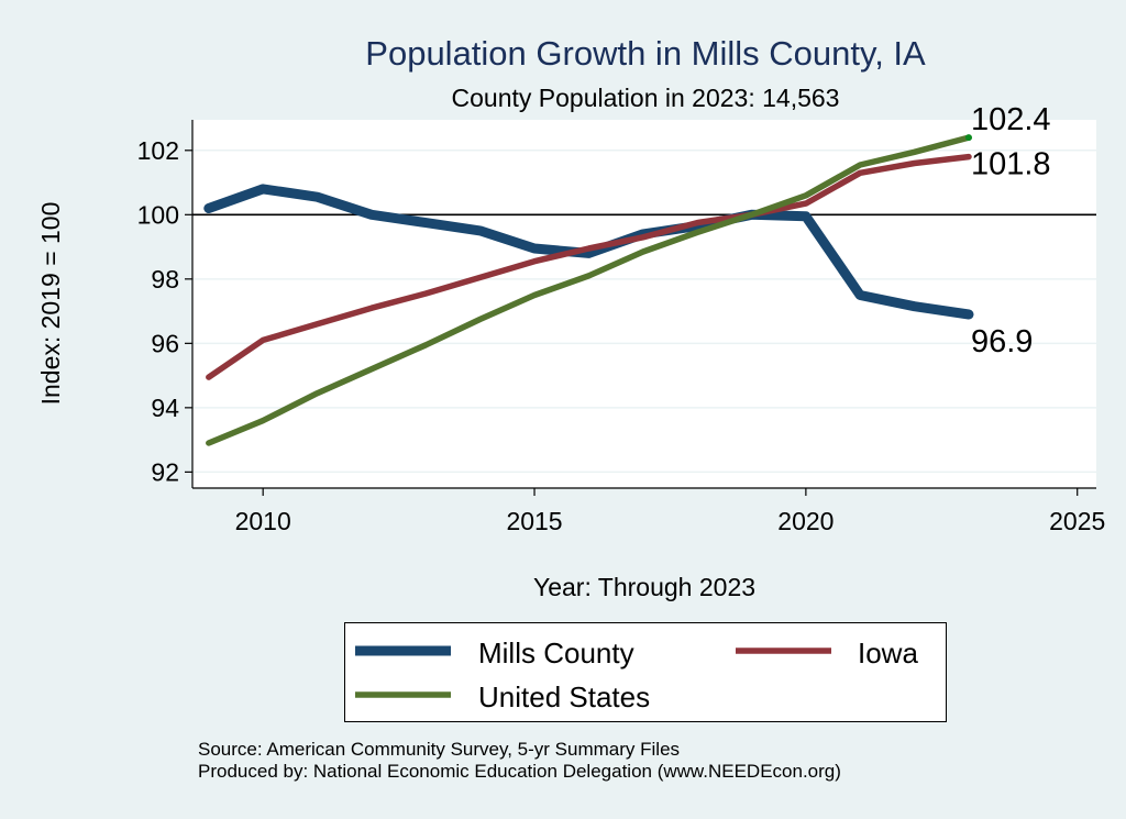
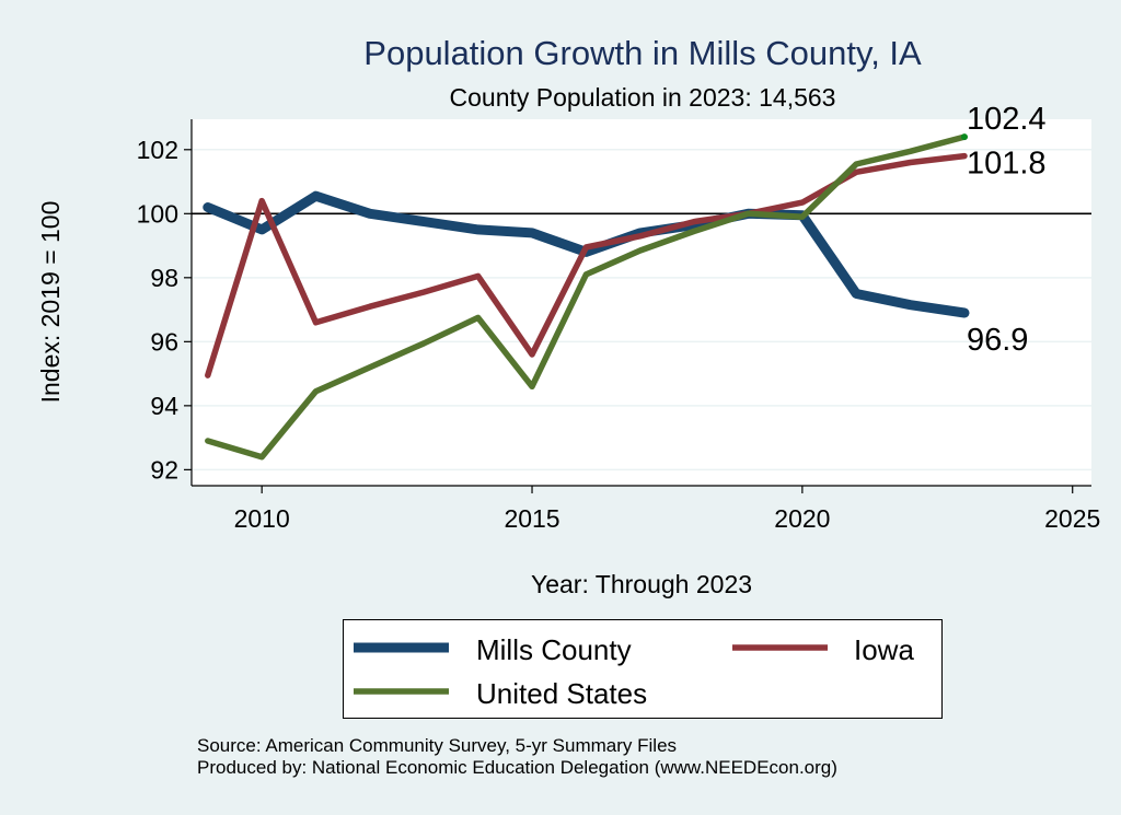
Mills County/2010: 100.8 -> 99.5
Iowa/2010: 96.1 -> 100.4
United States/2010: 93.6 -> 92.4
Mills County/2015: 99.0 -> 99.4
Iowa/2015: 98.5 -> 95.6
United States/2015: 97.5 -> 94.6
United States/2020: 100.6 -> 99.9
